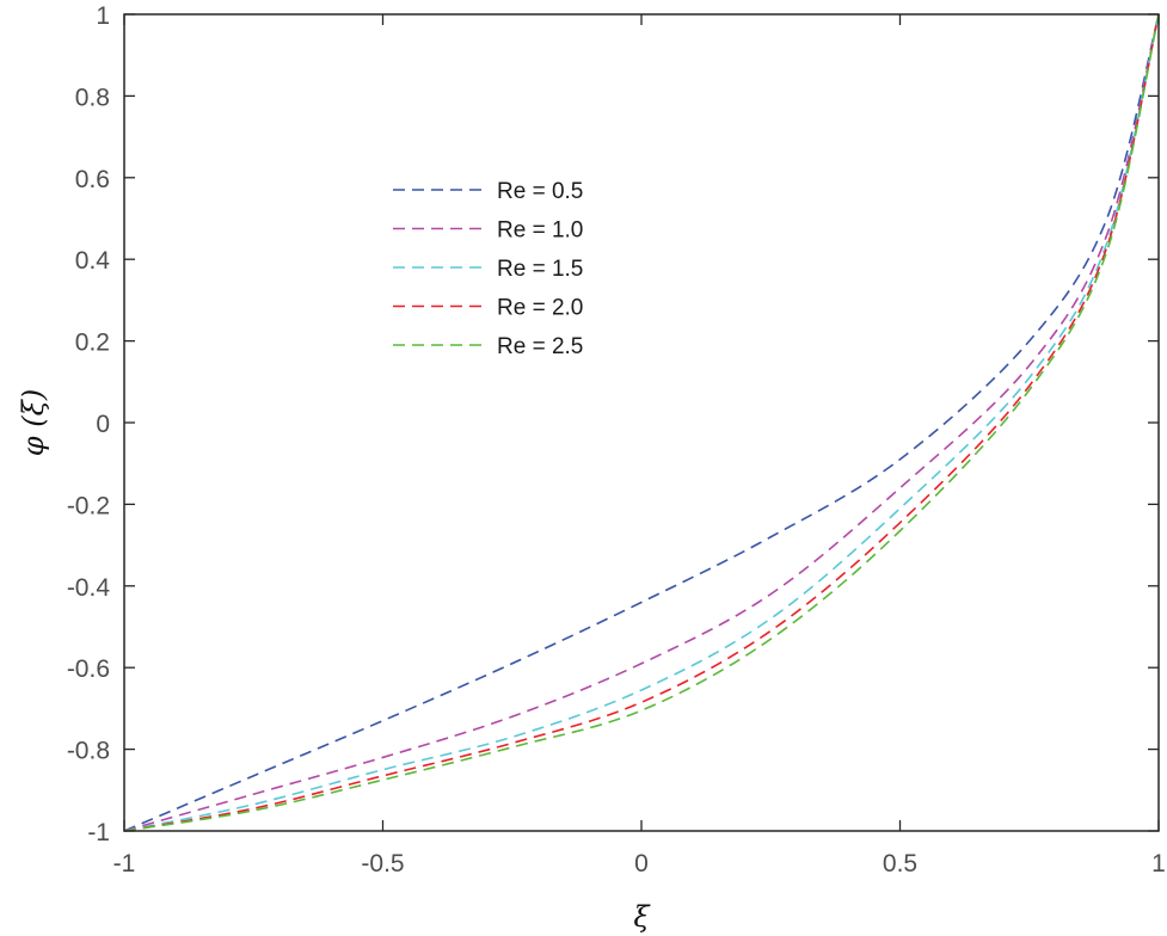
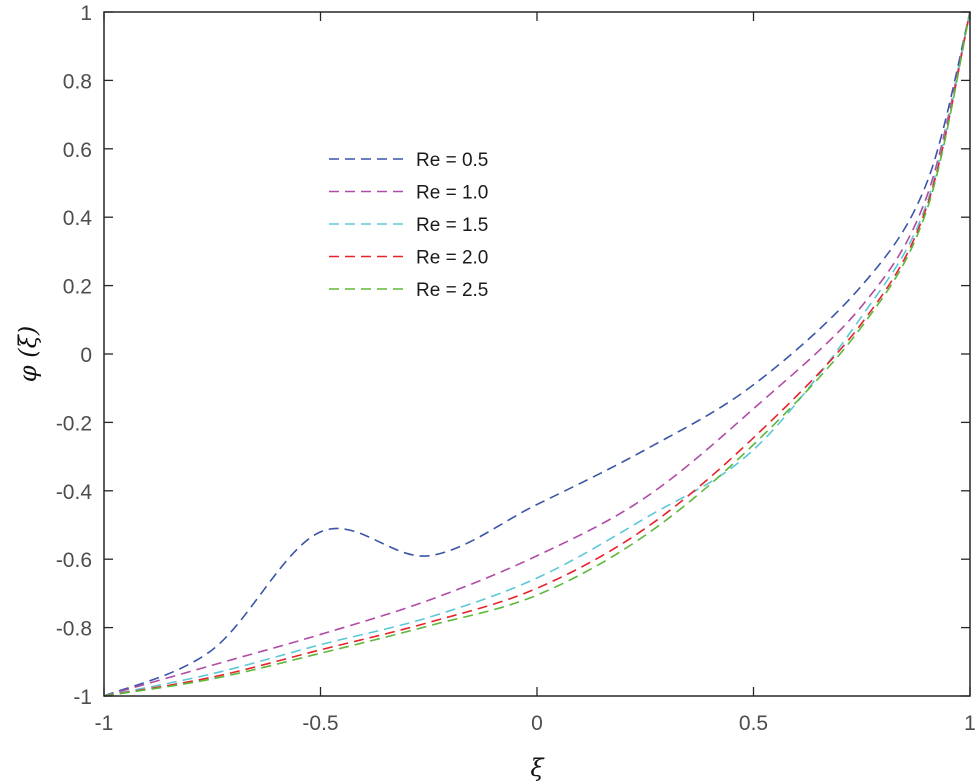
Re = 0.5/-0.5: -0.73 -> -0.52
Re = 1.5/0.5: -0.21 -> -0.28
